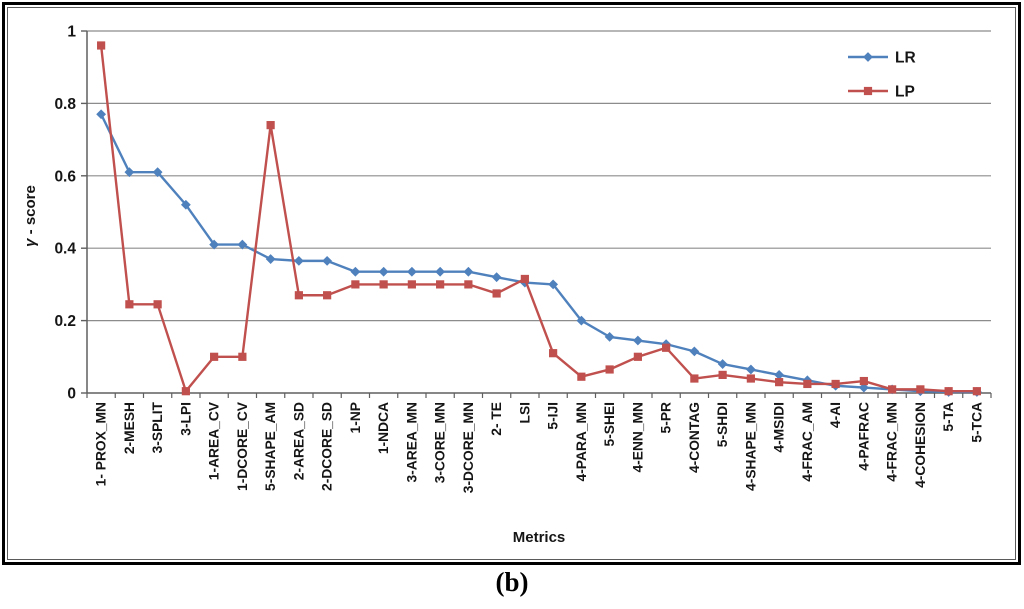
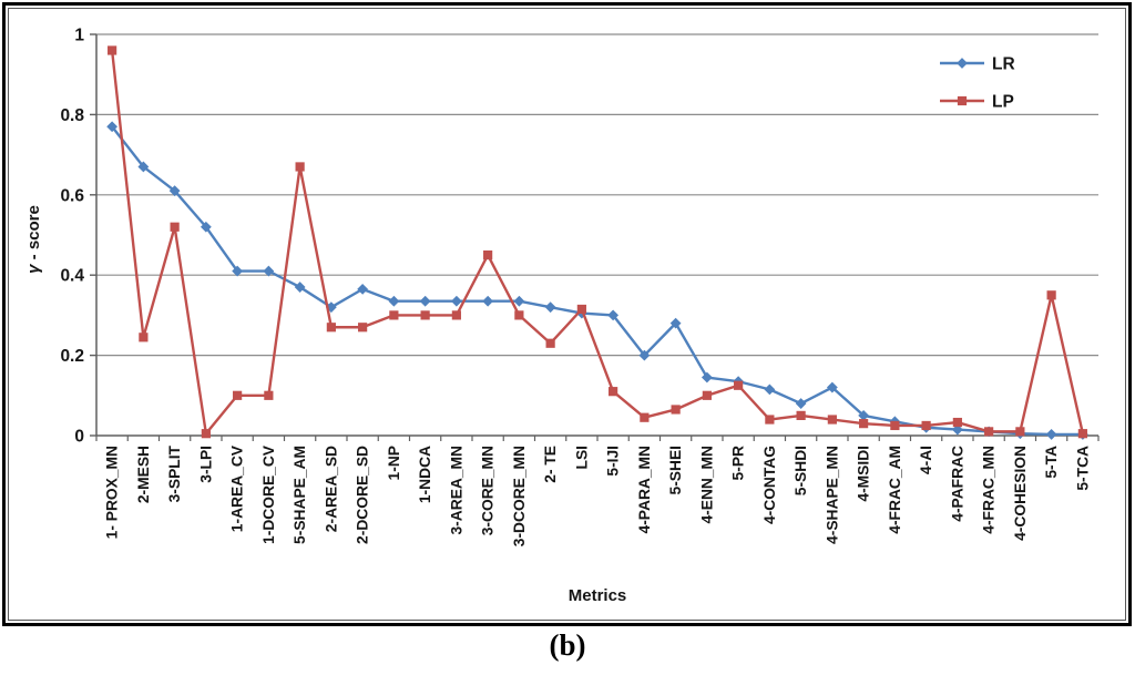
LR/2-MESH: 0.61 -> 0.67
LP/3-SPLIT: 0.24 -> 0.52
LP/5-SHAPE_AM: 0.74 -> 0.67
LR/2-AREA_SD: 0.36 -> 0.32
LP/3-CORE_MN: 0.30 -> 0.45
LP/2- TE: 0.28 -> 0.23
LR/5-SHEI: 0.15 -> 0.28
LR/4-SHAPE_MN: 0.07 -> 0.12
LP/5-TA: 0.01 -> 0.35
